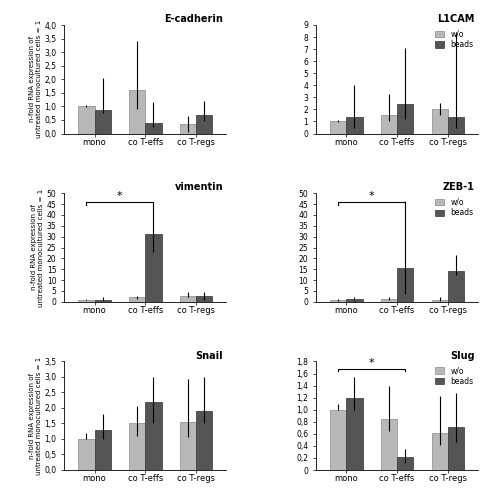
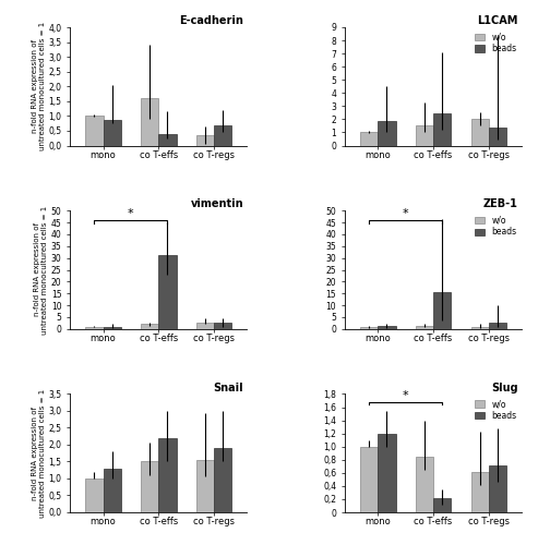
L1CAM/beads/mono: 1.4 -> 1.9
ZEB-1/beads/co T-regs: 14.0 -> 2.5
